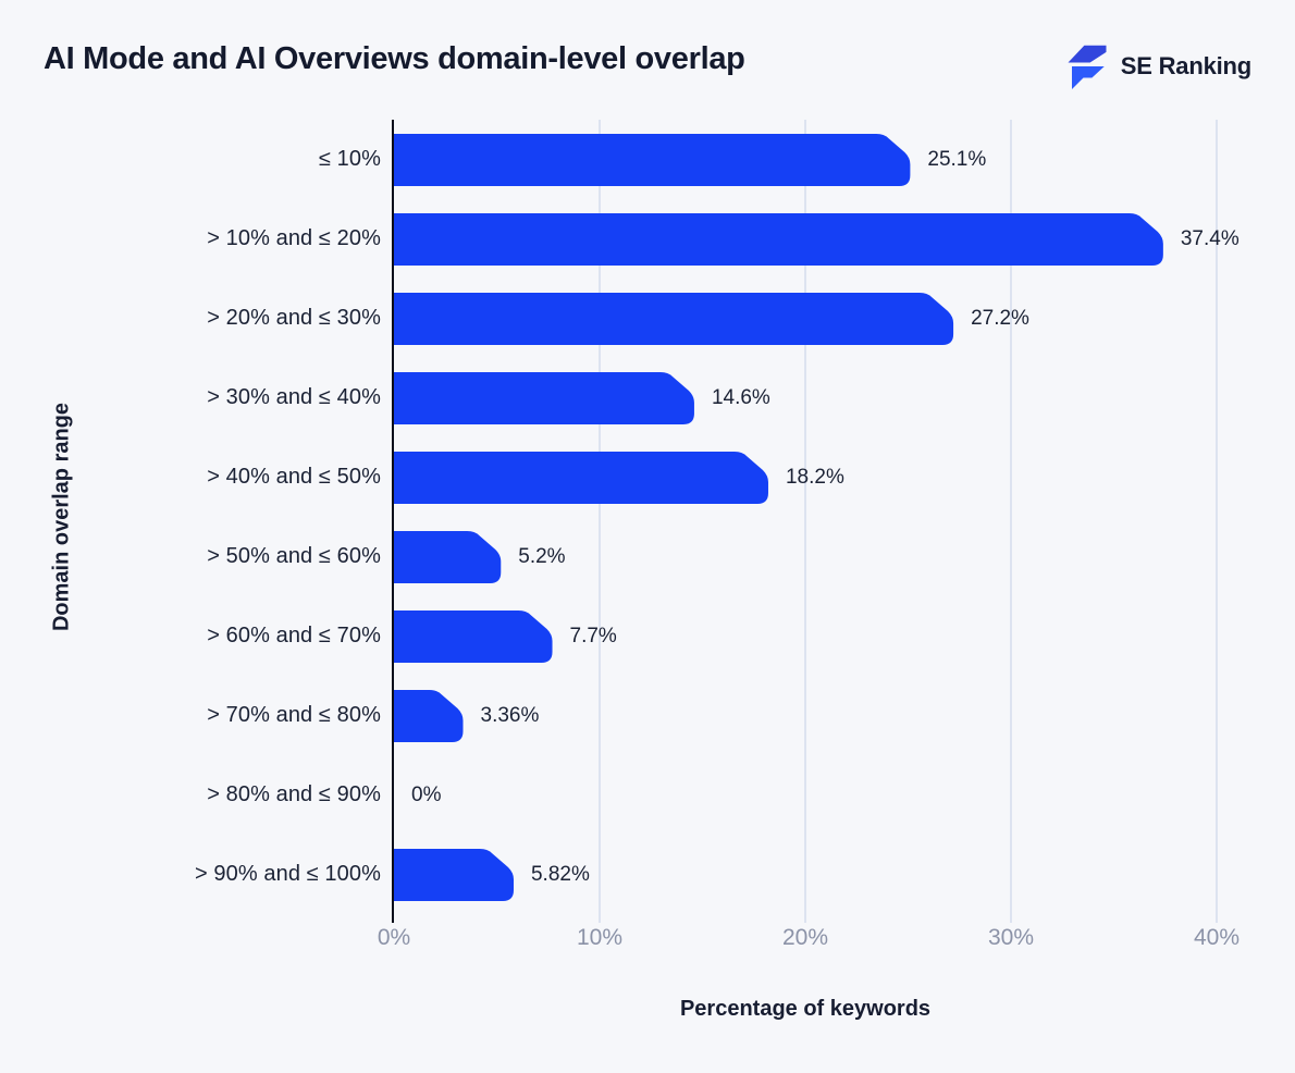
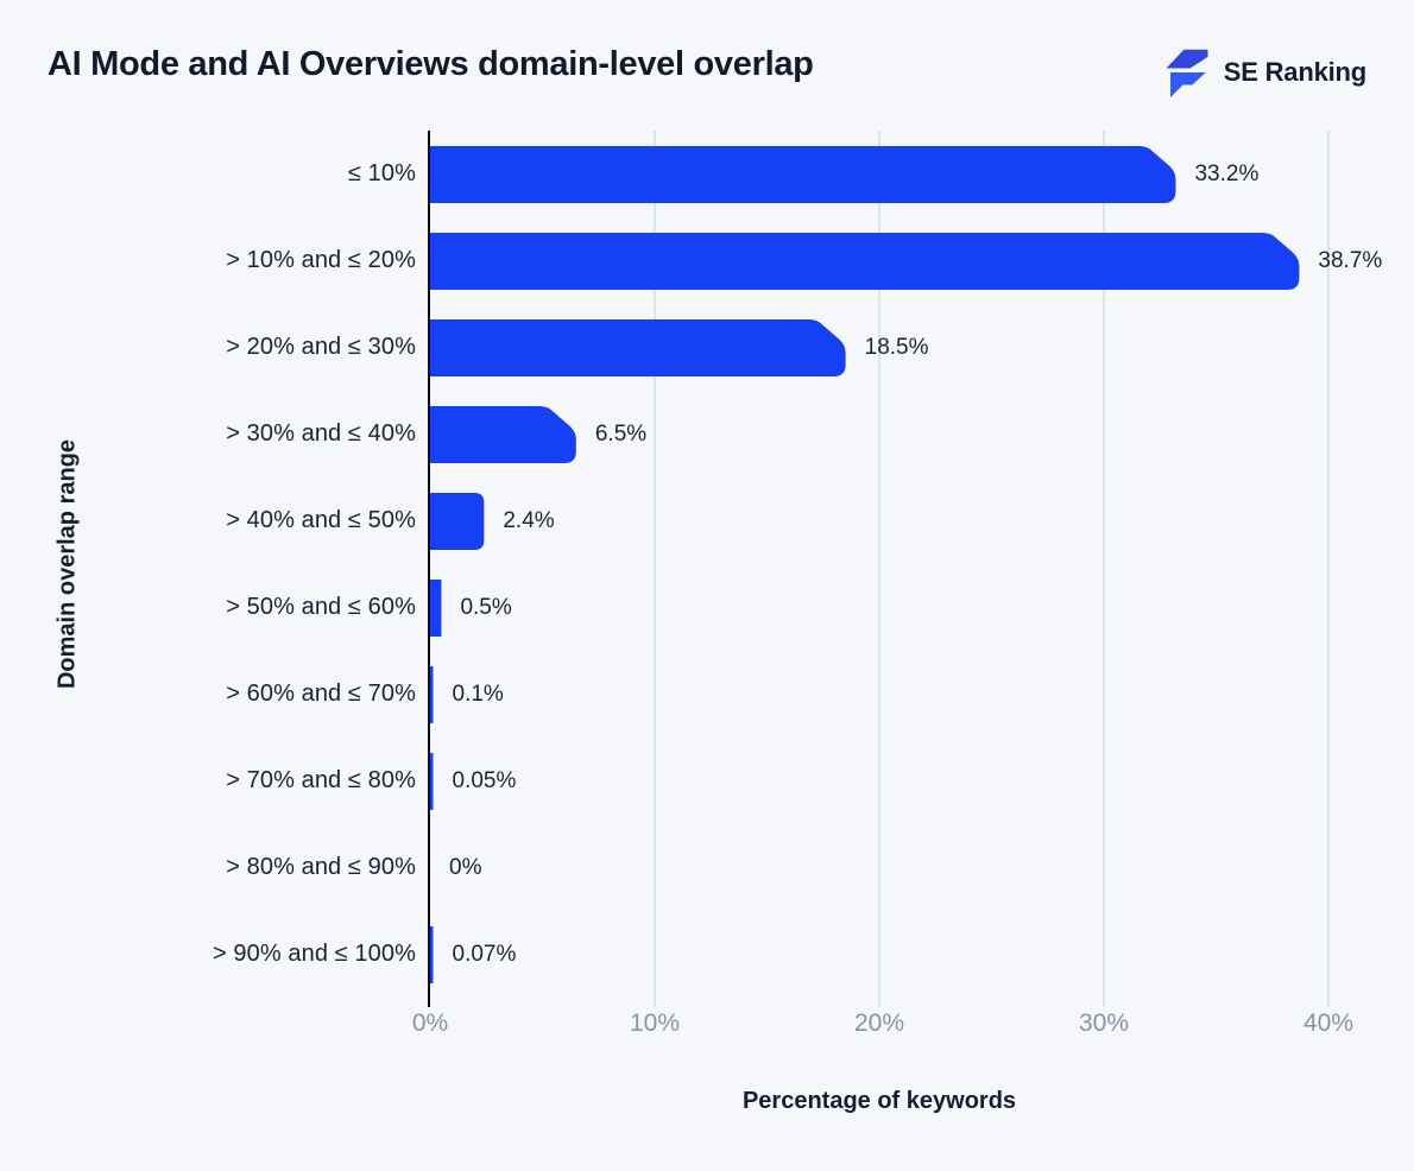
≤ 10%: 25.1% -> 33.2%
> 10% and ≤ 20%: 37.4% -> 38.7%
> 20% and ≤ 30%: 27.2% -> 18.5%
> 30% and ≤ 40%: 14.6% -> 6.5%
> 40% and ≤ 50%: 18.2% -> 2.4%
> 50% and ≤ 60%: 5.2% -> 0.5%
> 60% and ≤ 70%: 7.7% -> 0.1%
> 70% and ≤ 80%: 3.36% -> 0.05%
> 90% and ≤ 100%: 5.82% -> 0.07%
